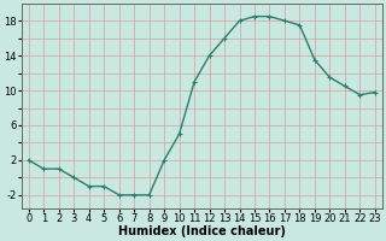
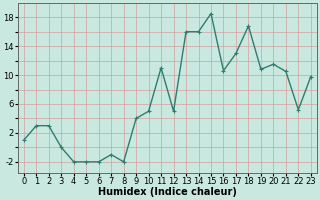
0: 2.0 -> 1.0
1: 1.0 -> 3.0
2: 1.0 -> 3.0
4: -1.0 -> -2.0
5: -1.0 -> -2.0
7: -2.0 -> -1.0
9: 2.0 -> 4.0
12: 14.0 -> 5.0
14: 18.0 -> 16.0
16: 18.5 -> 10.6
17: 18.0 -> 13.0
18: 17.5 -> 16.8
19: 13.5 -> 10.8
22: 9.5 -> 5.2
